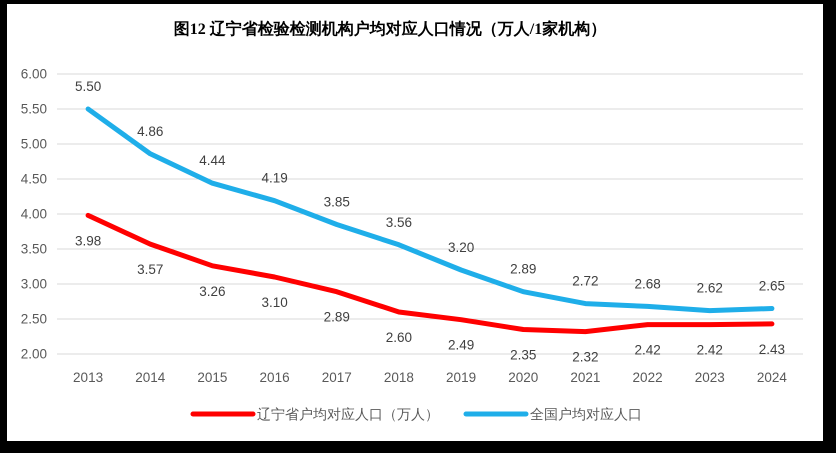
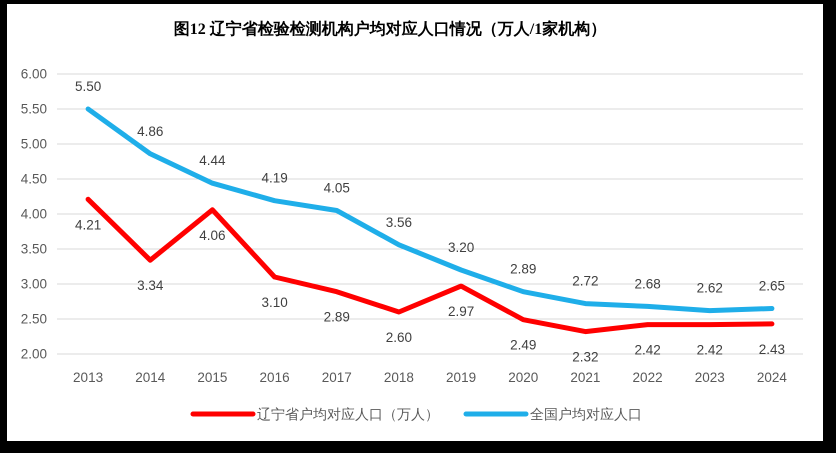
辽宁省户均对应人口（万人）/2013: 3.98 -> 4.21
辽宁省户均对应人口（万人）/2014: 3.57 -> 3.34
辽宁省户均对应人口（万人）/2015: 3.26 -> 4.06
全国户均对应人口/2017: 3.85 -> 4.05
辽宁省户均对应人口（万人）/2019: 2.49 -> 2.97
辽宁省户均对应人口（万人）/2020: 2.35 -> 2.49
